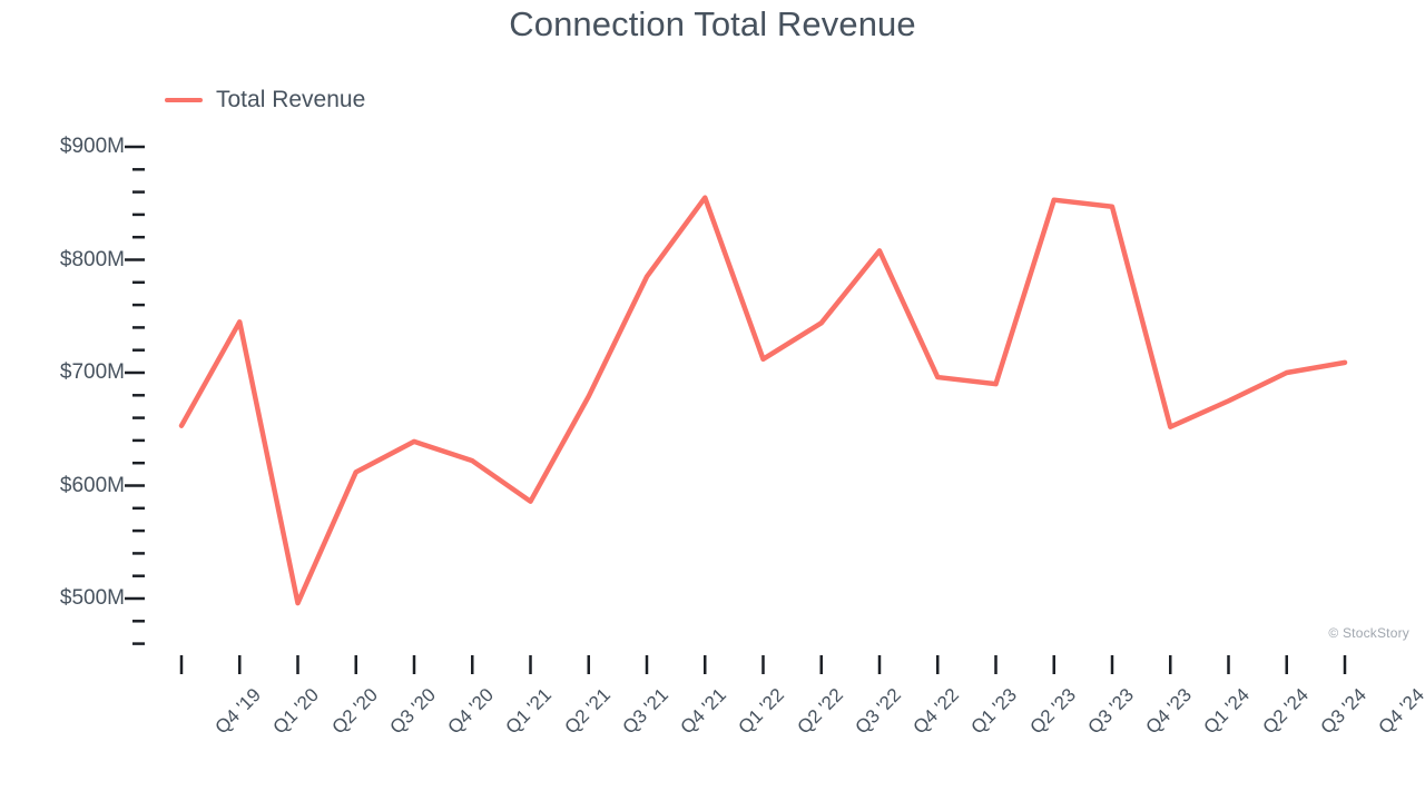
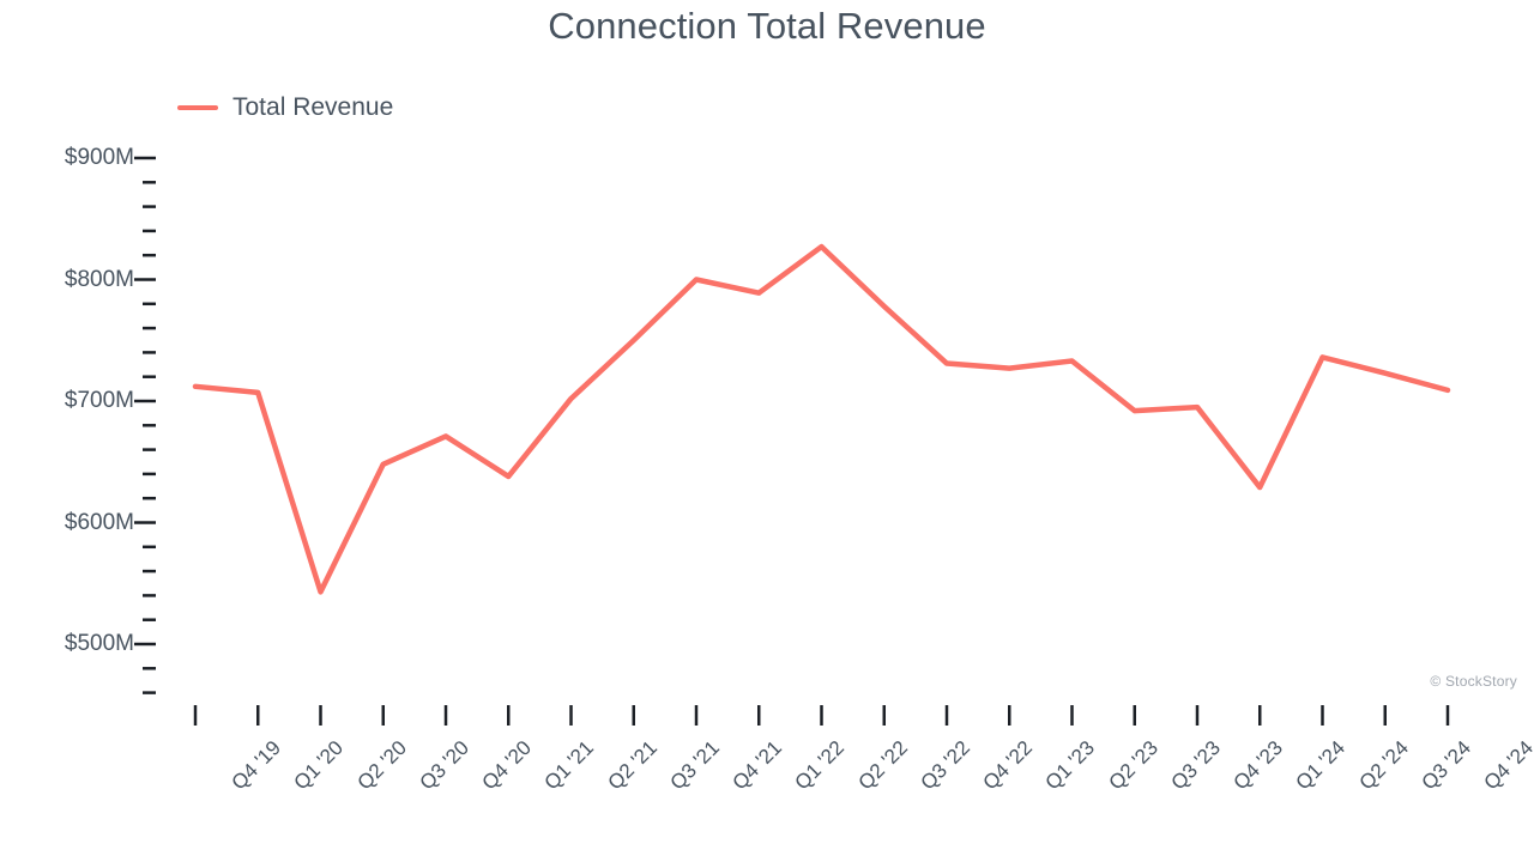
Q4 '19: $653M -> $712M
Q1 '20: $745M -> $707M
Q2 '20: $496M -> $543M
Q3 '20: $612M -> $648M
Q4 '20: $639M -> $671M
Q1 '21: $622M -> $638M
Q2 '21: $586M -> $702M
Q3 '21: $679M -> $750M
Q4 '21: $785M -> $800M
Q1 '22: $855M -> $789M
Q2 '22: $712M -> $827M
Q3 '22: $744M -> $778M
Q4 '22: $808M -> $731M
Q1 '23: $696M -> $727M
Q2 '23: $690M -> $733M
Q3 '23: $853M -> $692M
Q4 '23: $847M -> $695M
Q1 '24: $652M -> $629M
Q2 '24: $675M -> $736M
Q3 '24: $700M -> $723M
